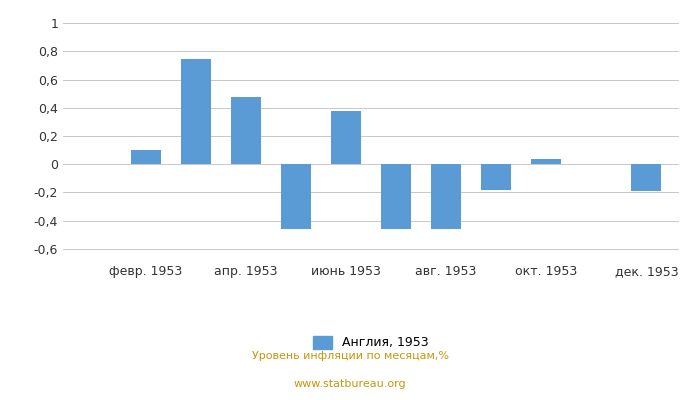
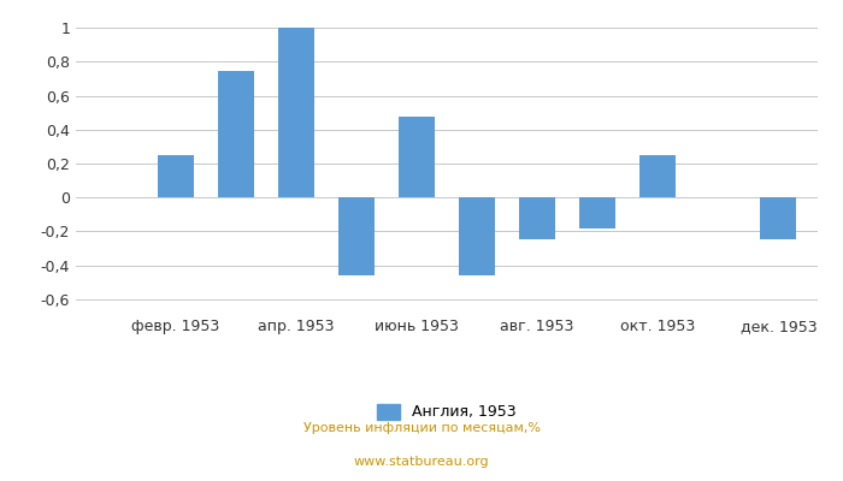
февр. 1953: 0,10 -> 0,25
апр. 1953: 0,48 -> 1,00
июнь 1953: 0,38 -> 0,48
авг. 1953: -0,46 -> -0,25
окт. 1953: 0,04 -> 0,25
дек. 1953: -0,19 -> -0,25
